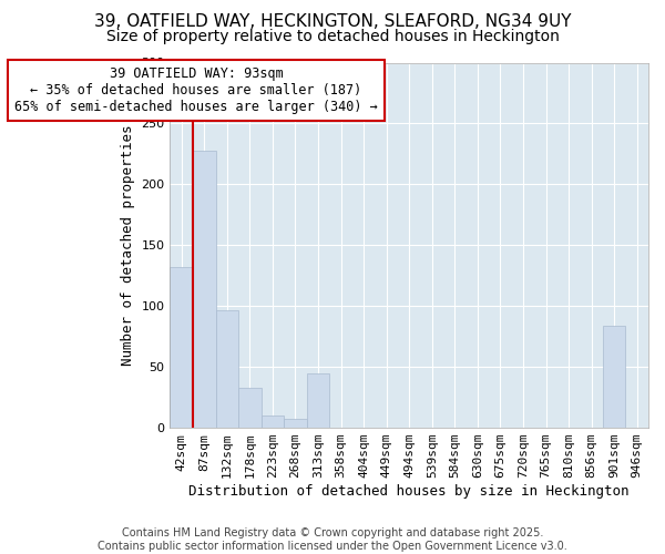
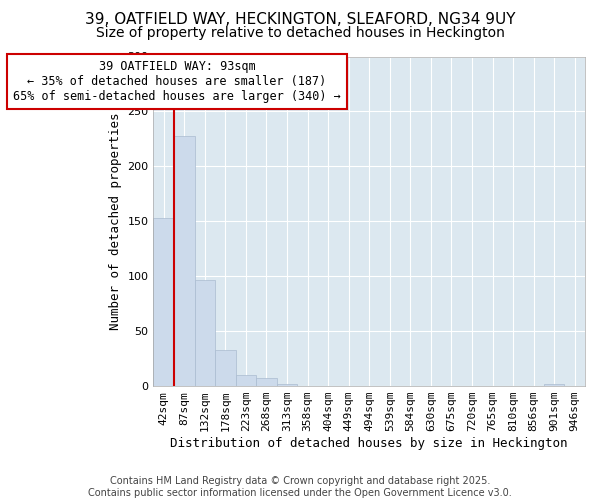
42sqm: 132 -> 153
313sqm: 45 -> 2
901sqm: 84 -> 2
